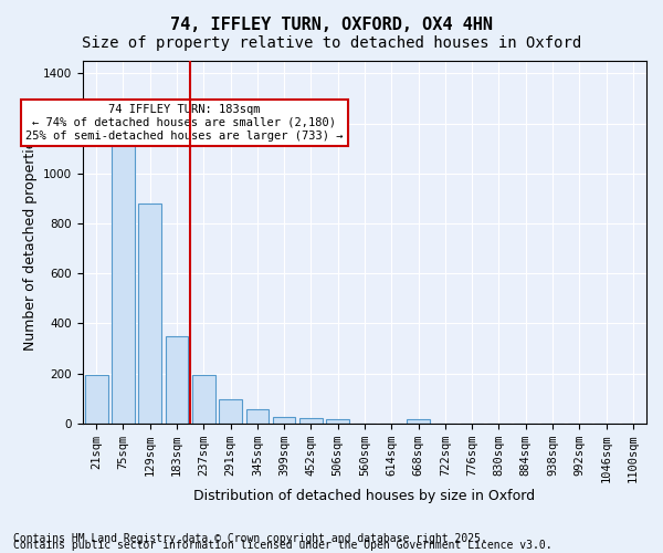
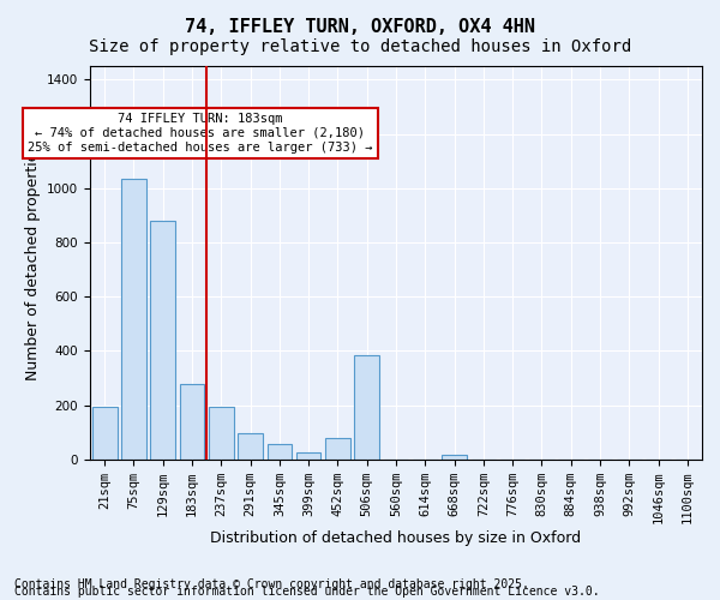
75sqm: 1120 -> 1035
183sqm: 350 -> 280
452sqm: 22 -> 80
506sqm: 18 -> 385
